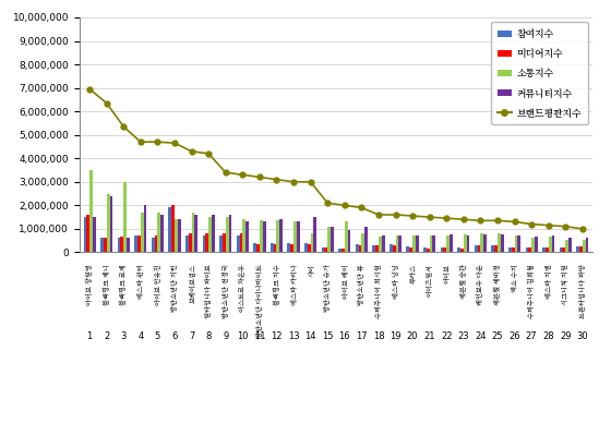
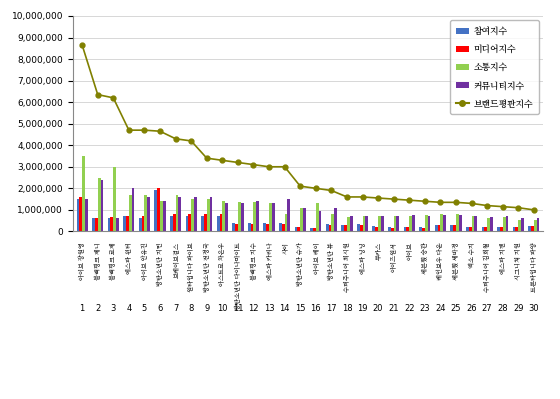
브랜드평판지수/1: 6,950,000 -> 8,650,000
브랜드평판지수/3: 5,350,000 -> 6,200,000
